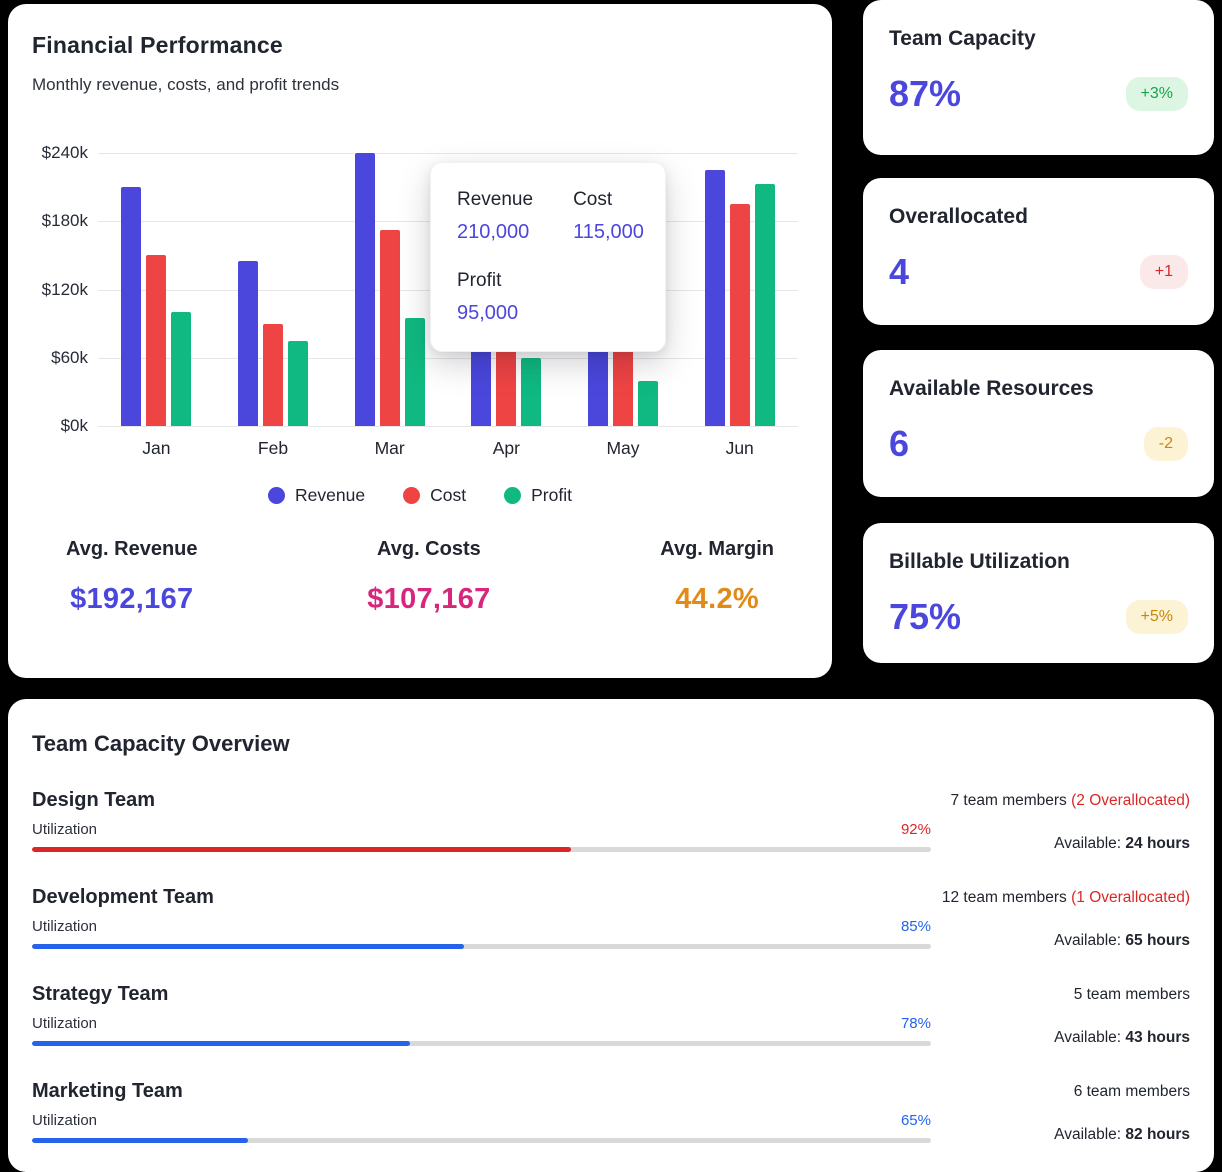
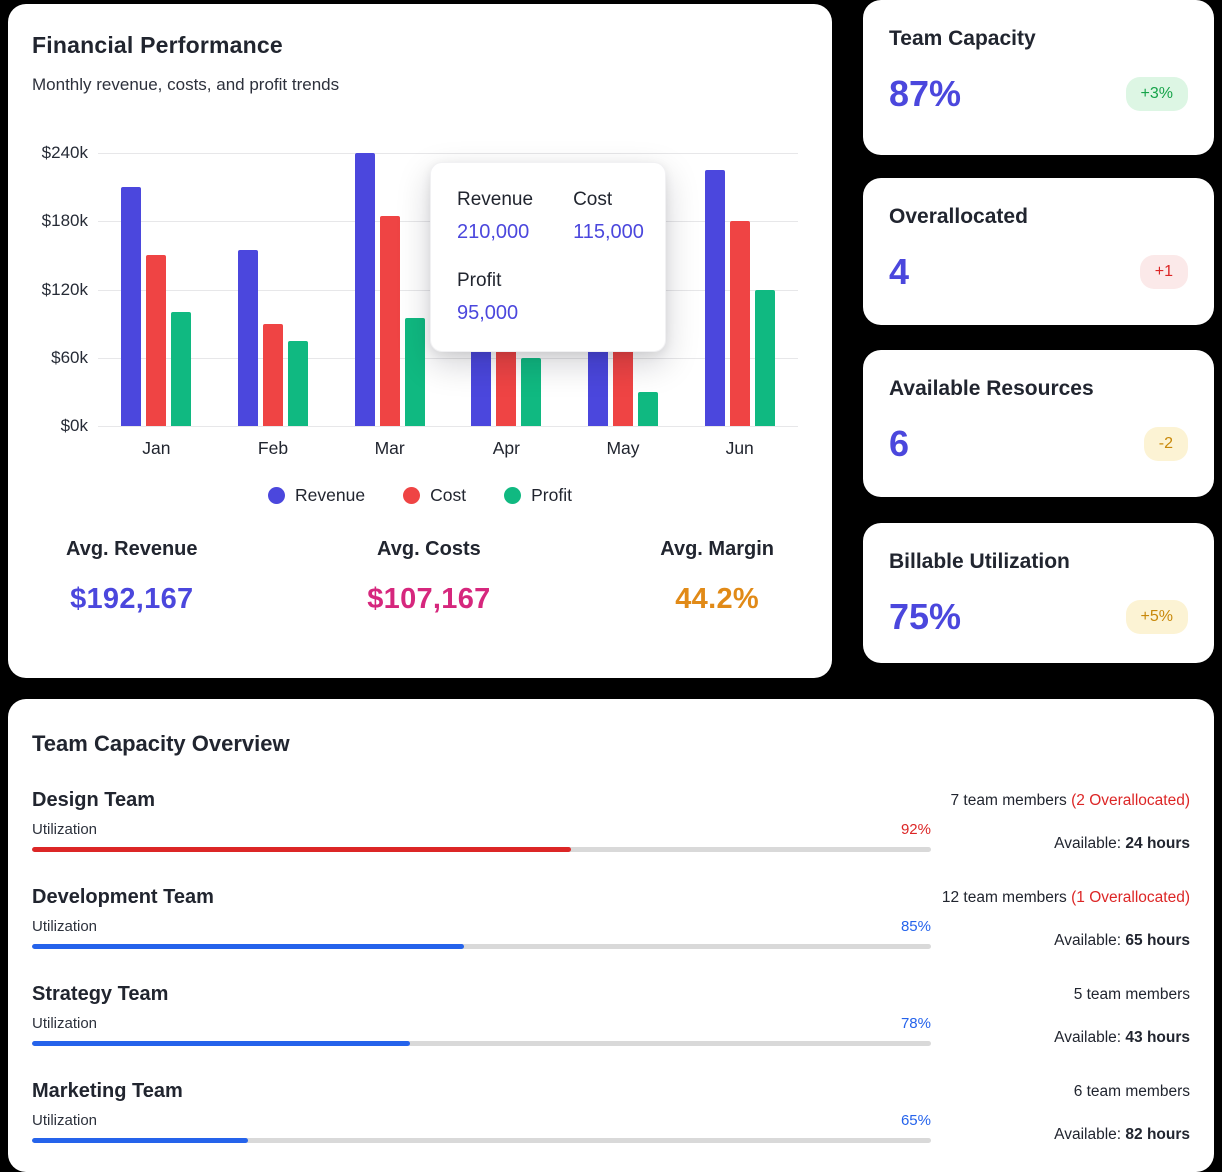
Revenue/Feb: $145k -> $155k
Cost/Mar: $172k -> $185k
Profit/May: $40k -> $30k
Cost/Jun: $195k -> $180k
Profit/Jun: $213k -> $120k
